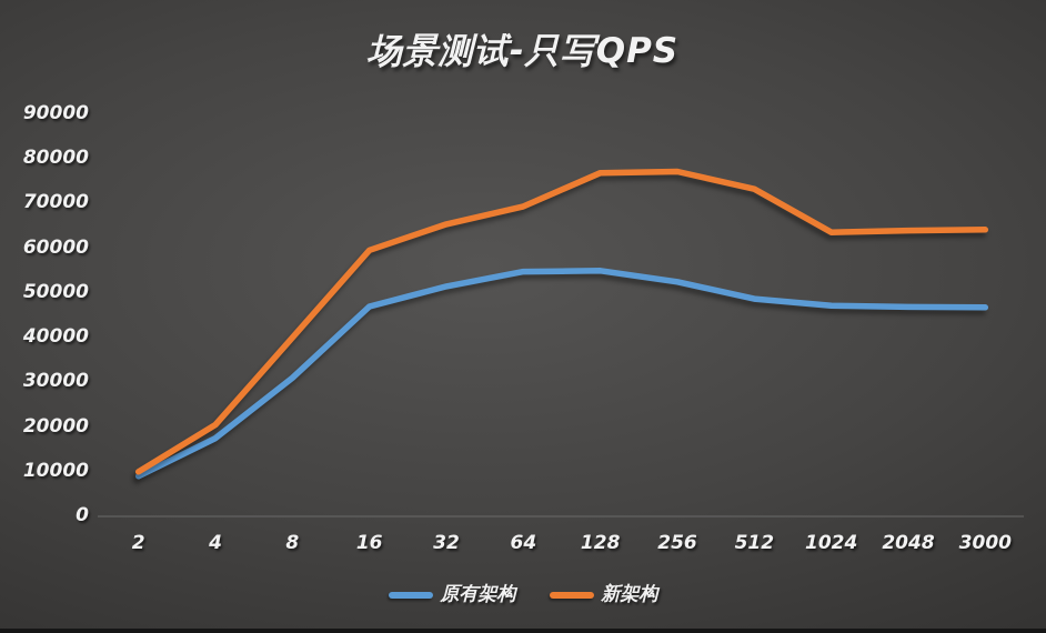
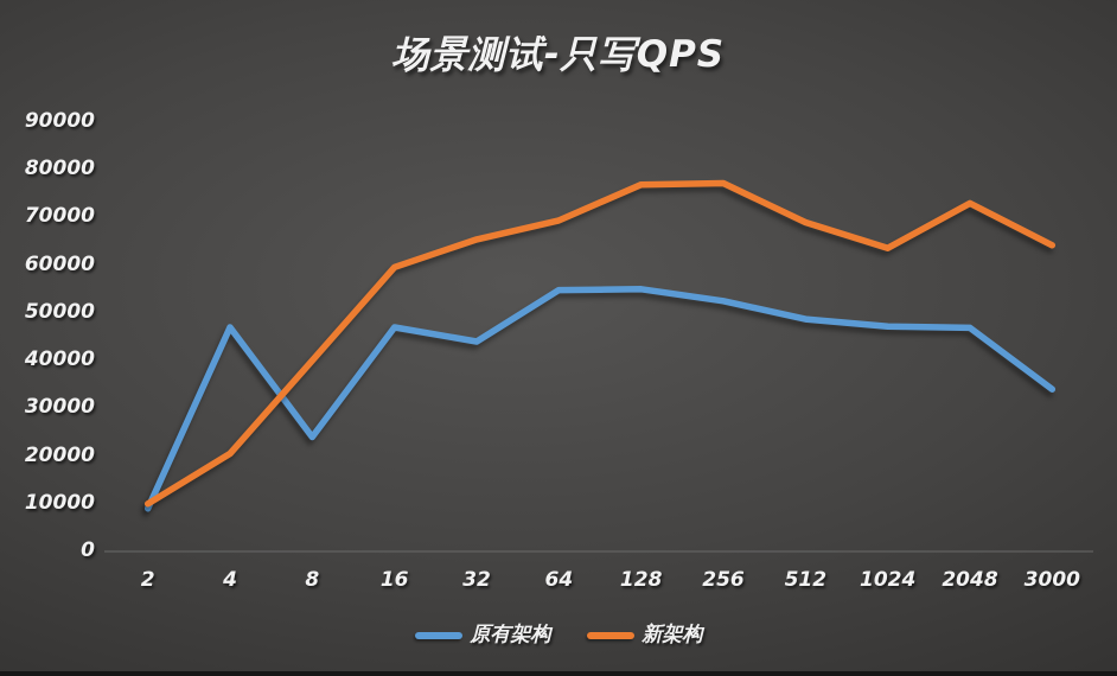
原有架构/4: 18000 -> 47000
原有架构/8: 31000 -> 24000
原有架构/32: 52000 -> 44000
新架构/512: 73000 -> 69000
新架构/2048: 64000 -> 73000
原有架构/3000: 47000 -> 34000
